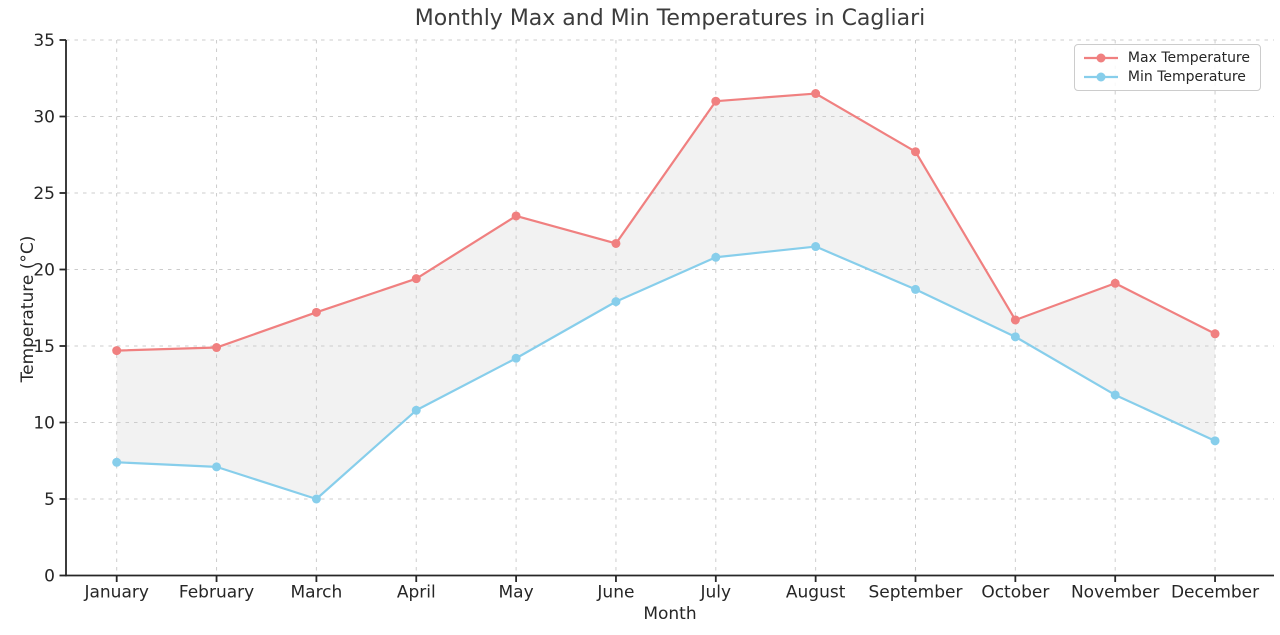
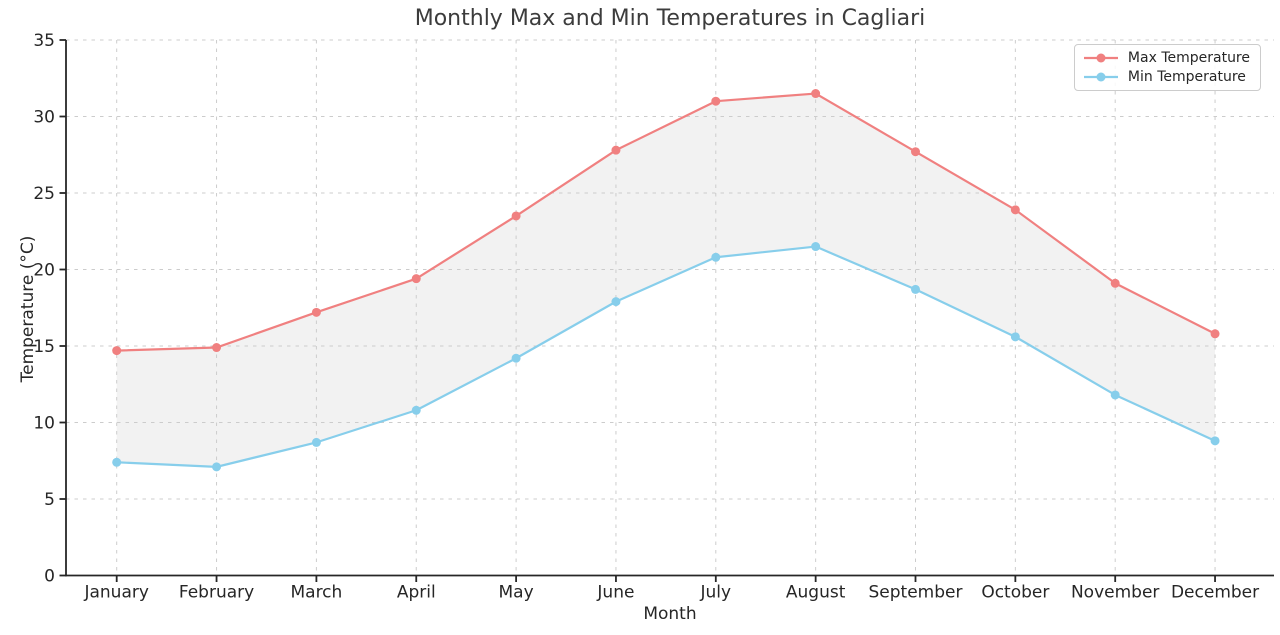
Min Temperature/March: 5.0 -> 8.7
Max Temperature/June: 21.7 -> 27.8
Max Temperature/October: 16.7 -> 23.9
